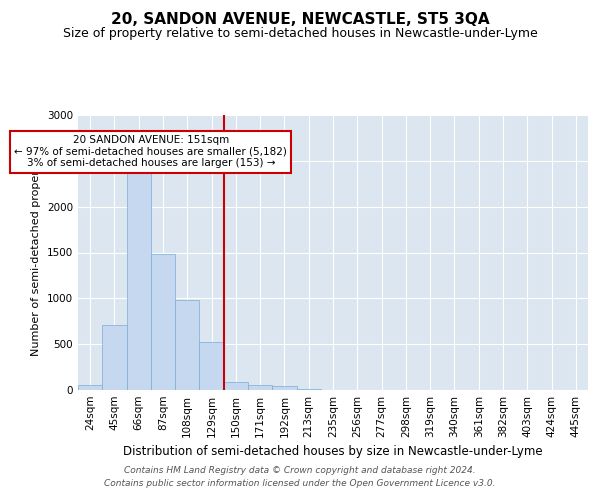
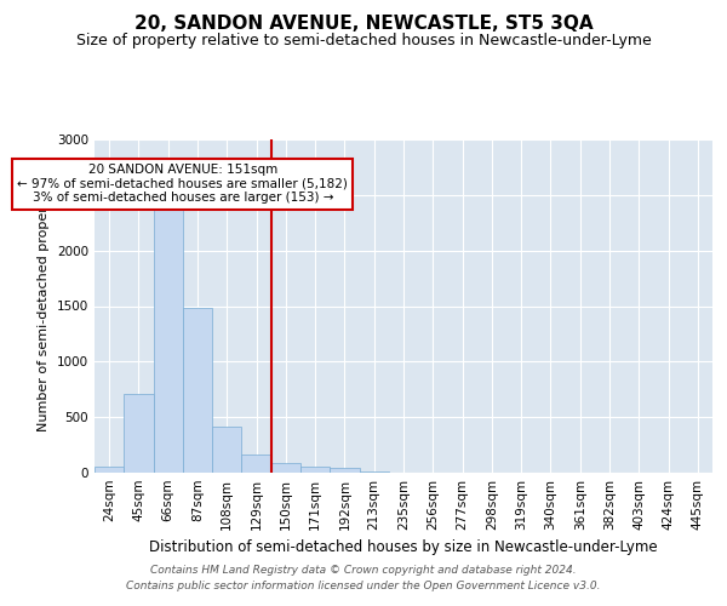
108sqm: 980 -> 420
129sqm: 520 -> 160
